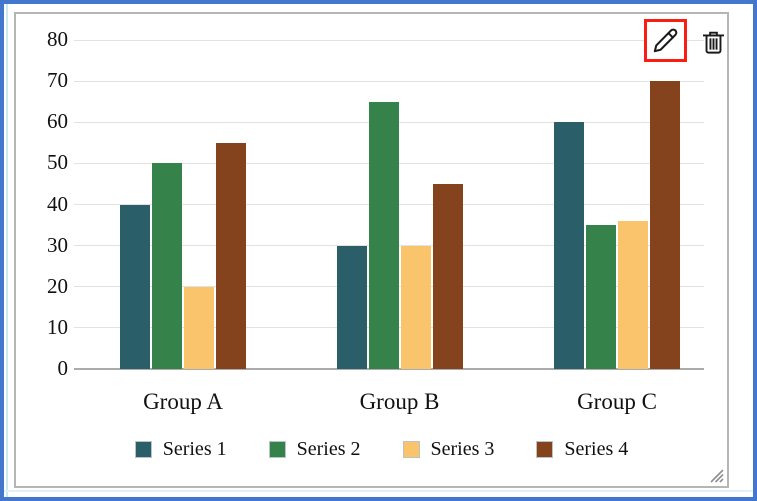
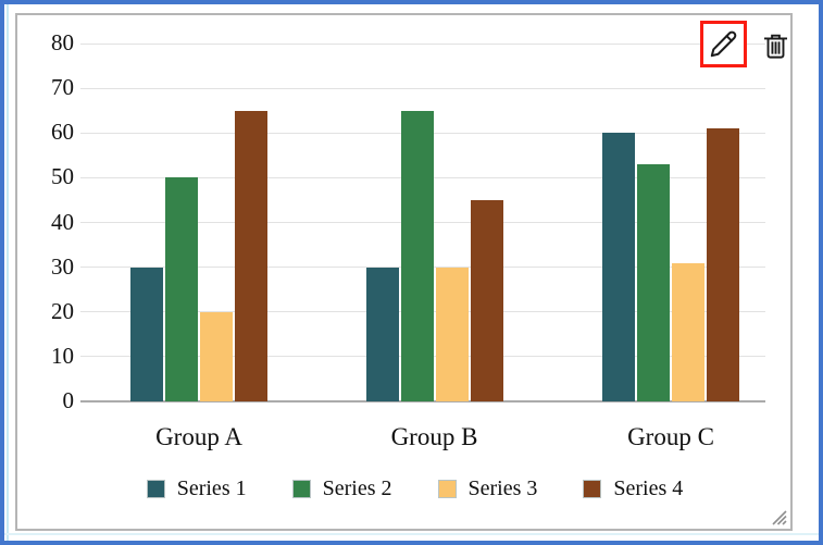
Series 1/Group A: 40 -> 30
Series 4/Group A: 55 -> 65
Series 2/Group C: 35 -> 53
Series 3/Group C: 36 -> 31
Series 4/Group C: 70 -> 61
